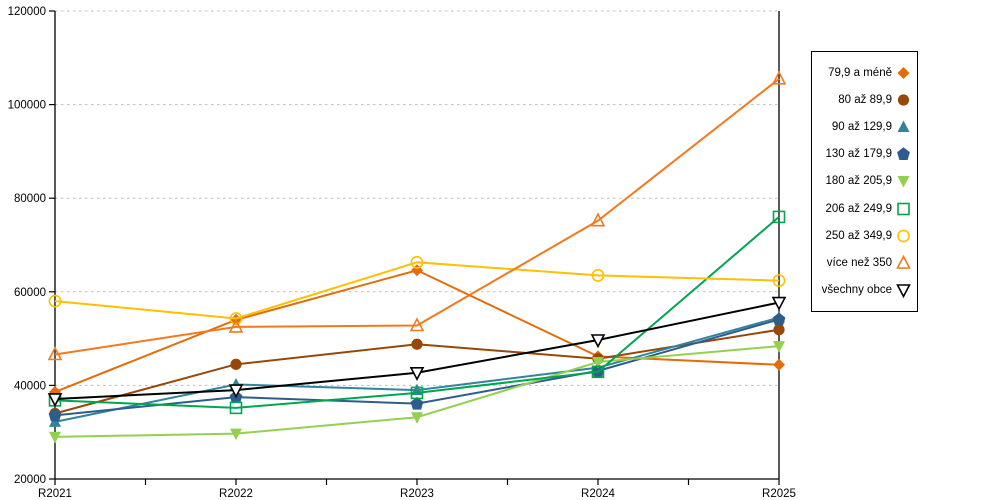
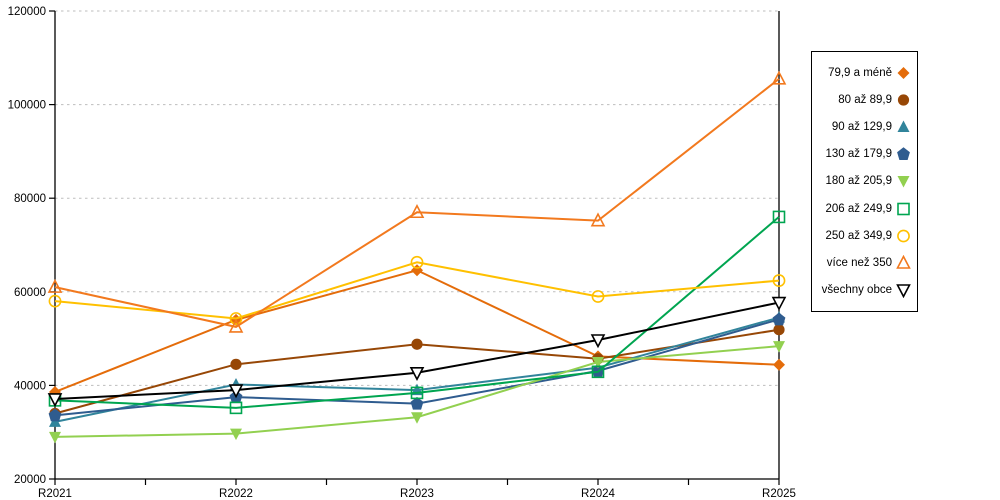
více než 350/R2021: 47000 -> 61000
více než 350/R2023: 53000 -> 77000
250 až 349,9/R2024: 64000 -> 59000
